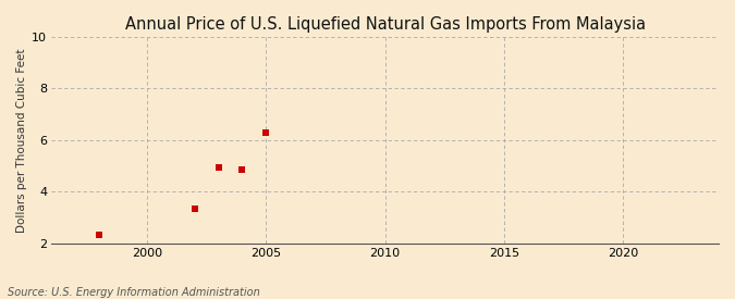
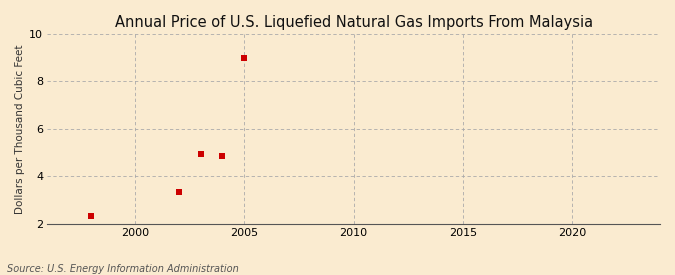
2005: 6.30 -> 9.00
